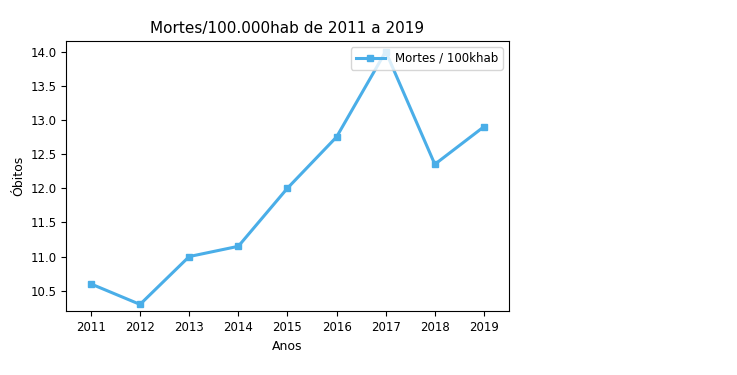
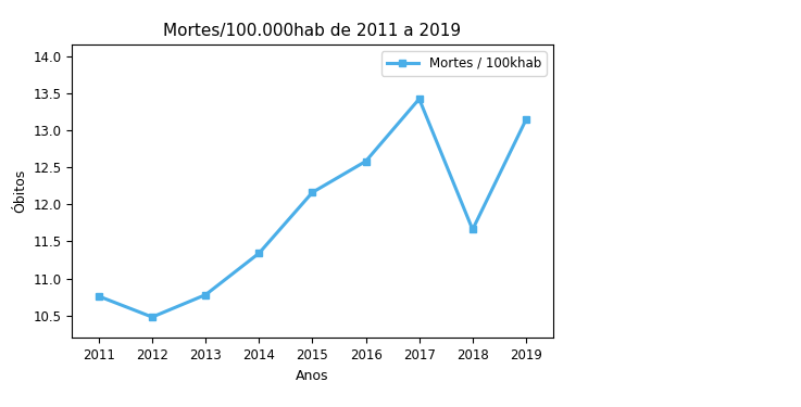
2011: 10.60 -> 10.76
2012: 10.30 -> 10.48
2013: 11.00 -> 10.78
2014: 11.15 -> 11.34
2015: 12.00 -> 12.16
2016: 12.75 -> 12.58
2017: 14.00 -> 13.42
2018: 12.35 -> 11.66
2019: 12.90 -> 13.14
